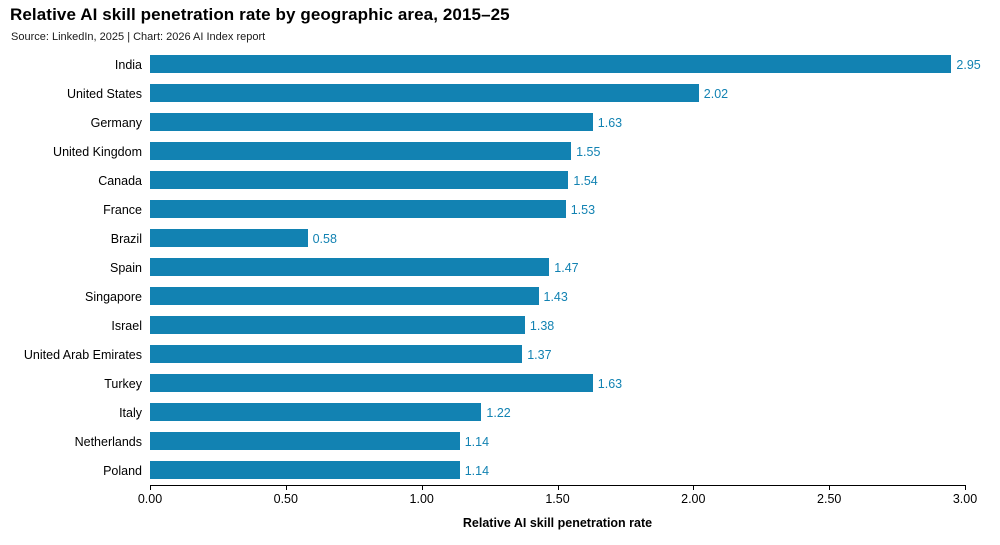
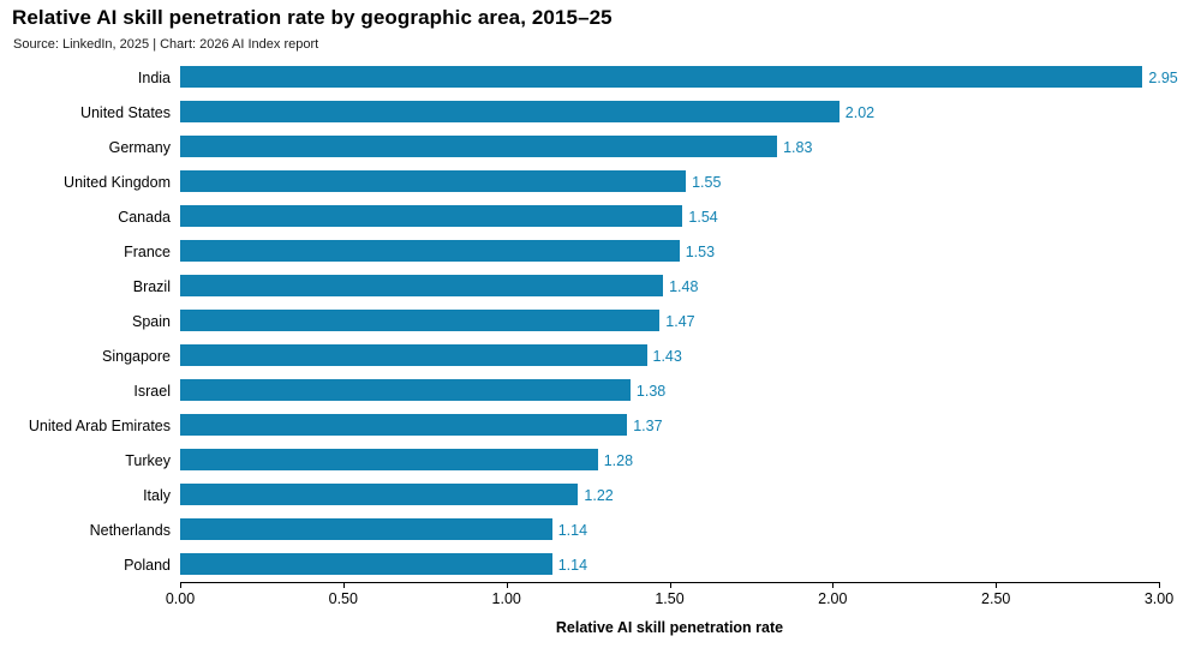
Germany: 1.63 -> 1.83
Brazil: 0.58 -> 1.48
Turkey: 1.63 -> 1.28
